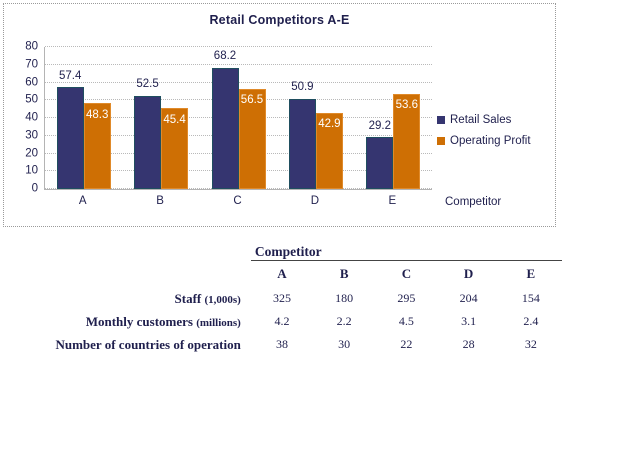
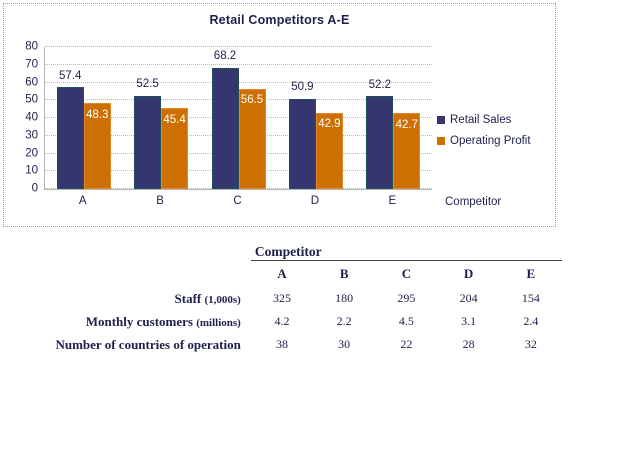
Retail Sales/E: 29.2 -> 52.2
Operating Profit/E: 53.6 -> 42.7
